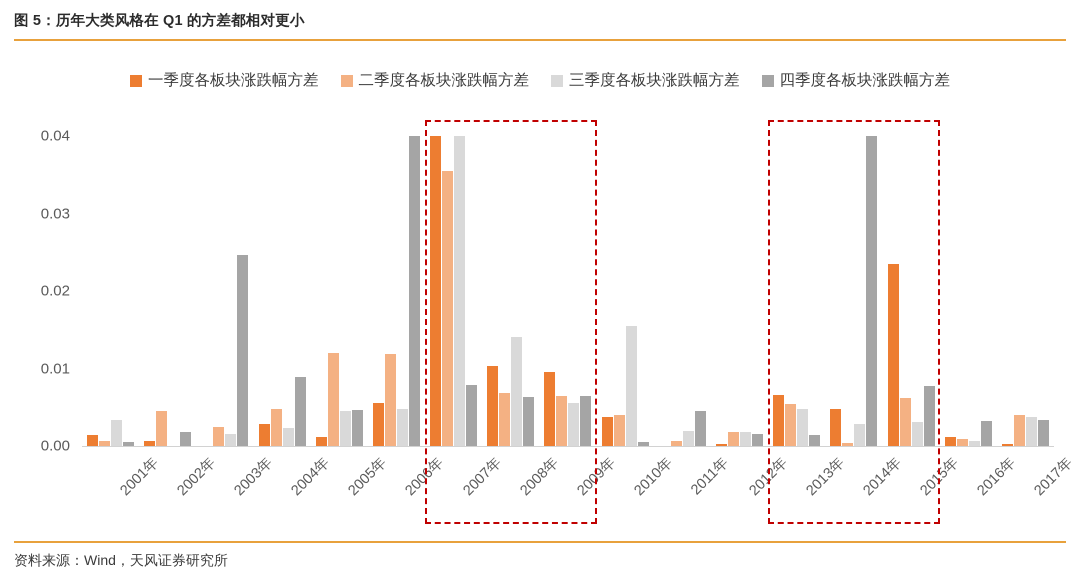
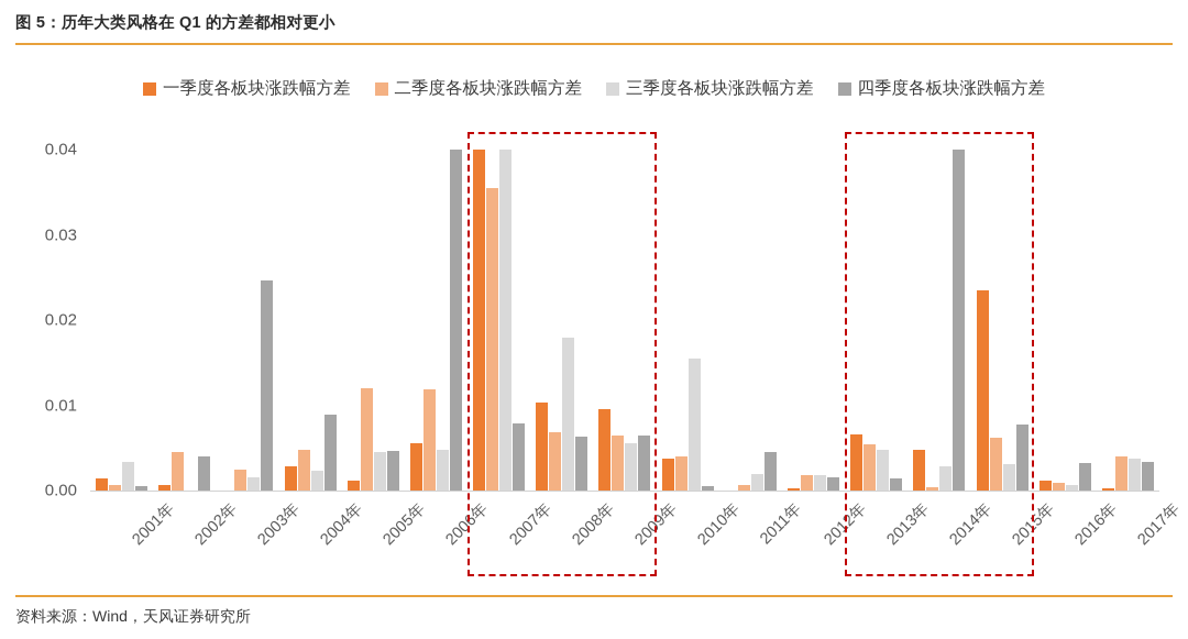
四季度各板块涨跌幅方差/2002年: 0.002 -> 0.004
三季度各板块涨跌幅方差/2008年: 0.014 -> 0.018
